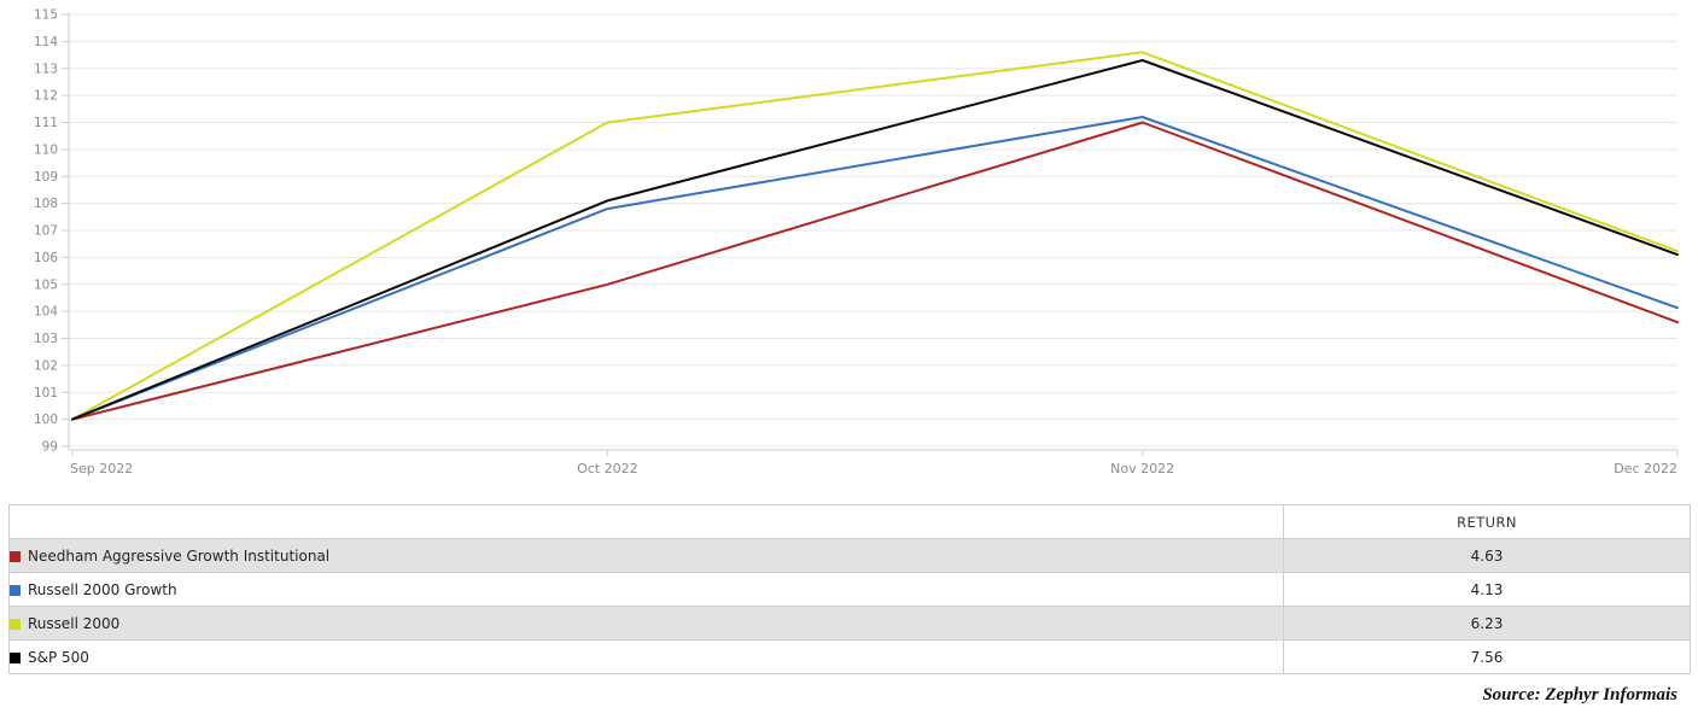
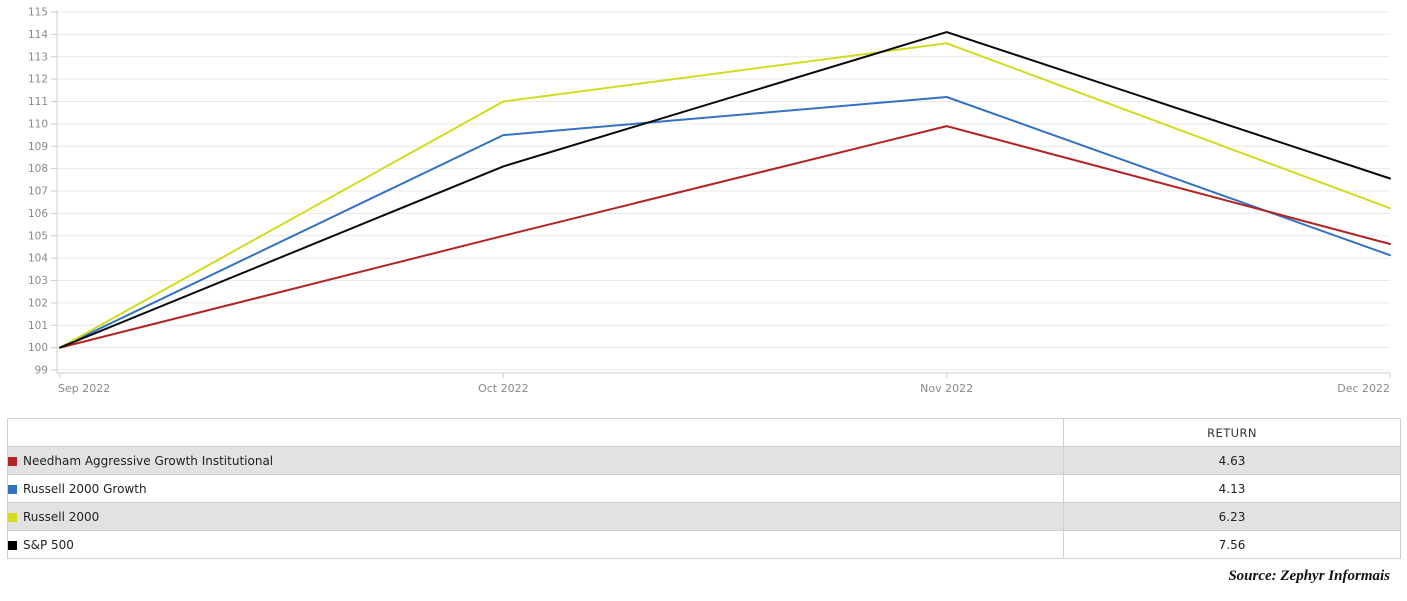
Russell 2000 Growth/Oct 2022: 107.8 -> 109.5
Needham Aggressive Growth Institutional/Nov 2022: 111.0 -> 109.9
S&P 500/Nov 2022: 113.3 -> 114.1
Needham Aggressive Growth Institutional/Dec 2022: 103.6 -> 104.6
S&P 500/Dec 2022: 106.1 -> 107.6
